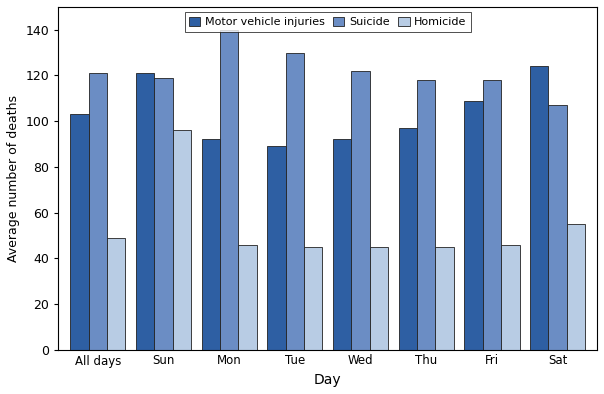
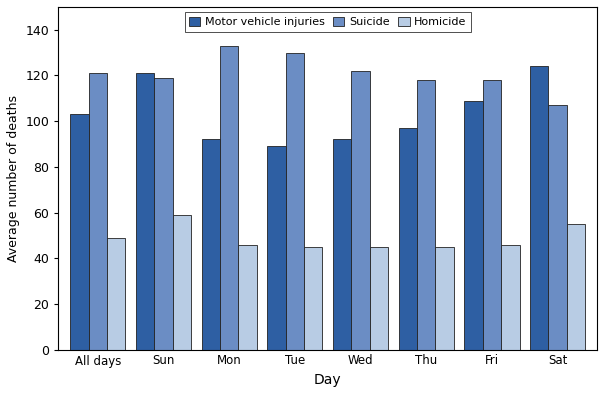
Homicide/Sun: 96 -> 59
Suicide/Mon: 140 -> 133
